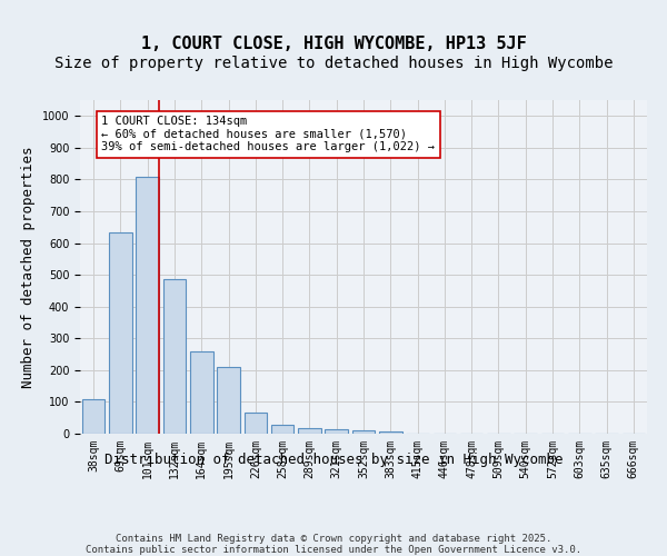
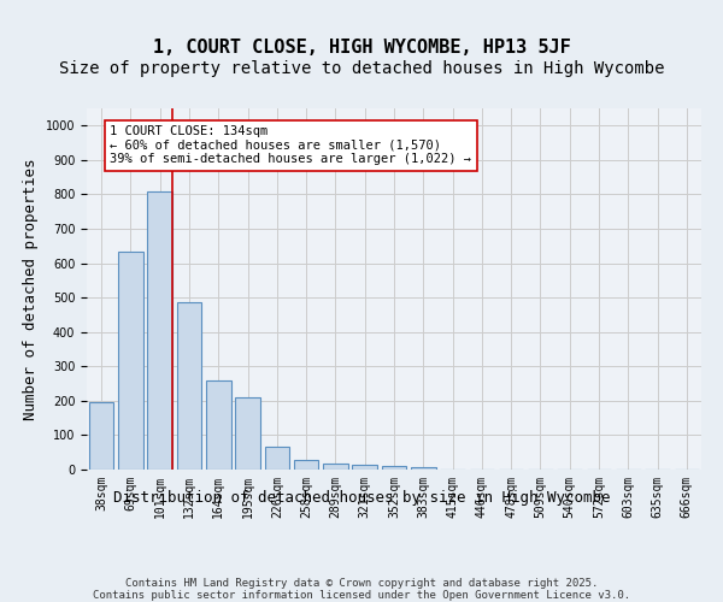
38sqm: 110 -> 195
